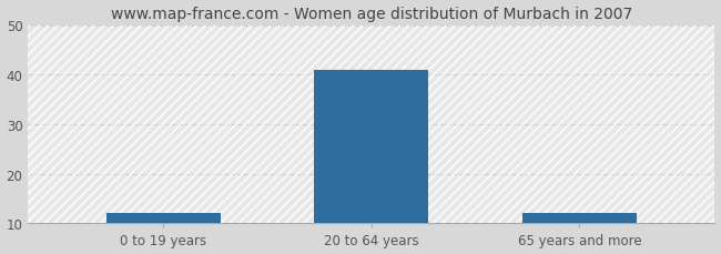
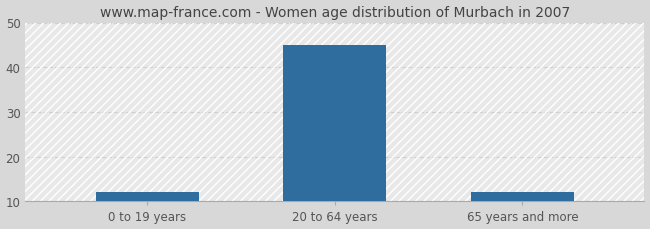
20 to 64 years: 41 -> 45
